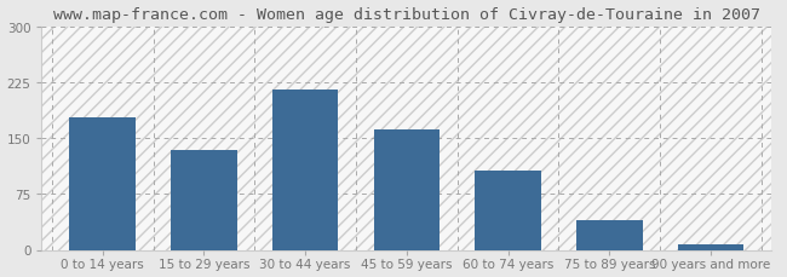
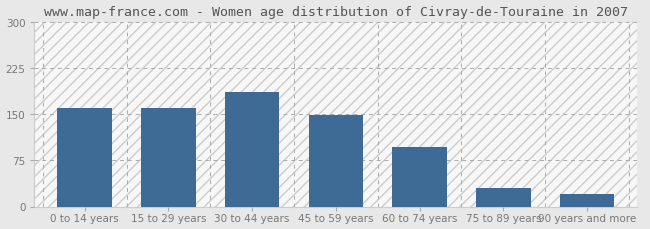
0 to 14 years: 178 -> 160
15 to 29 years: 133 -> 160
30 to 44 years: 215 -> 186
45 to 59 years: 162 -> 148
60 to 74 years: 107 -> 96
75 to 89 years: 40 -> 30
90 years and more: 8 -> 20
